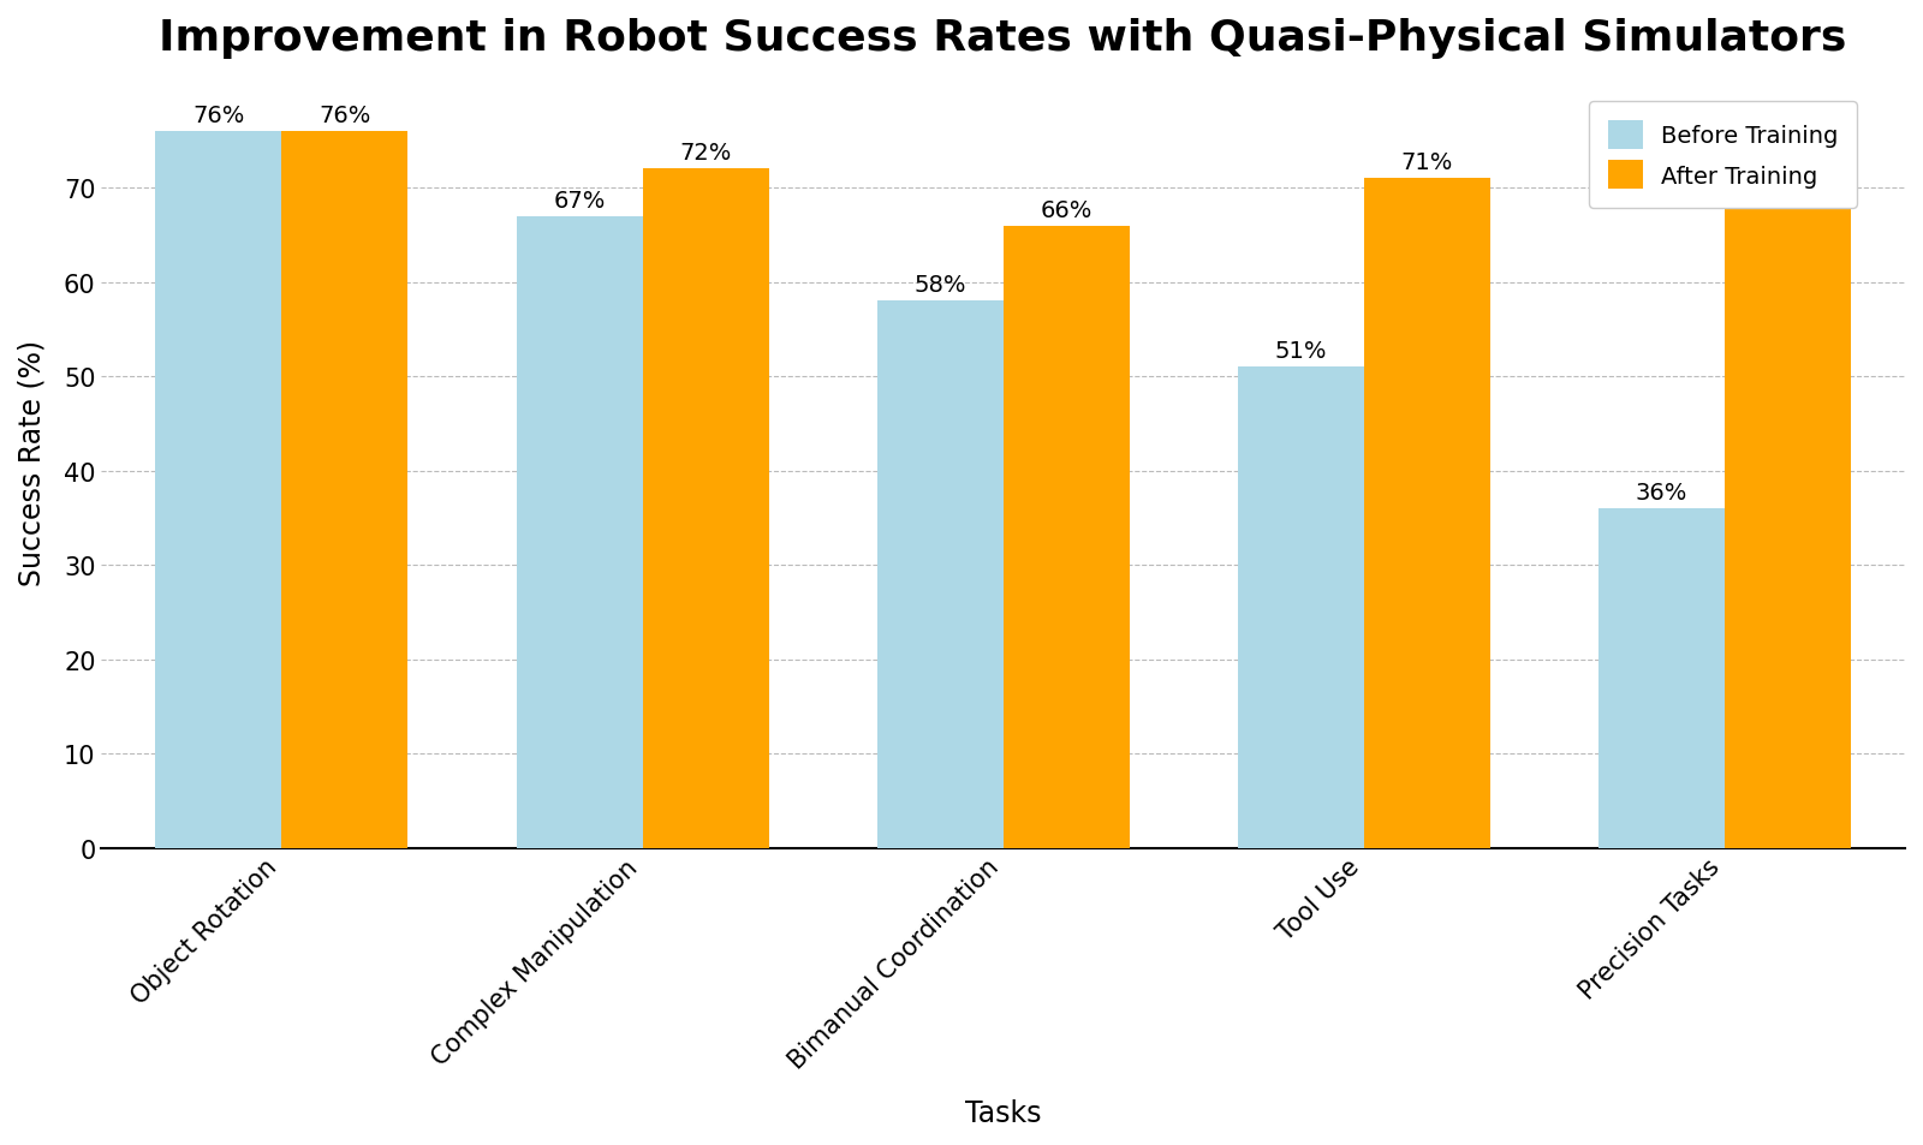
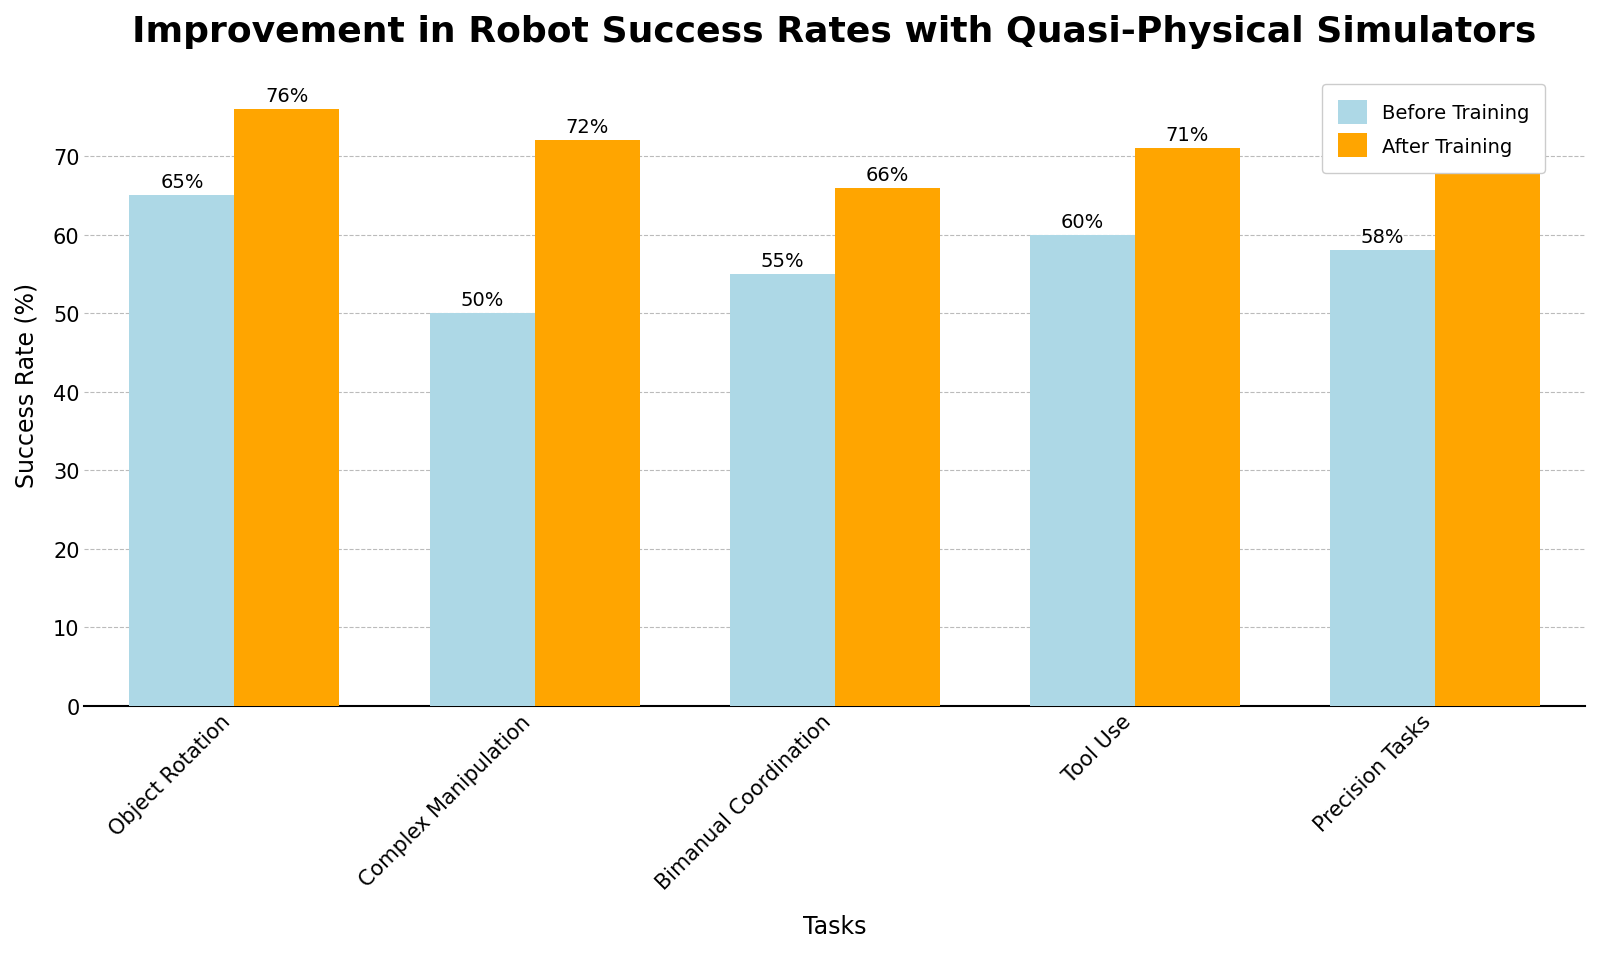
Before Training/Object Rotation: 76% -> 65%
Before Training/Complex Manipulation: 67% -> 50%
Before Training/Bimanual Coordination: 58% -> 55%
Before Training/Tool Use: 51% -> 60%
Before Training/Precision Tasks: 36% -> 58%
